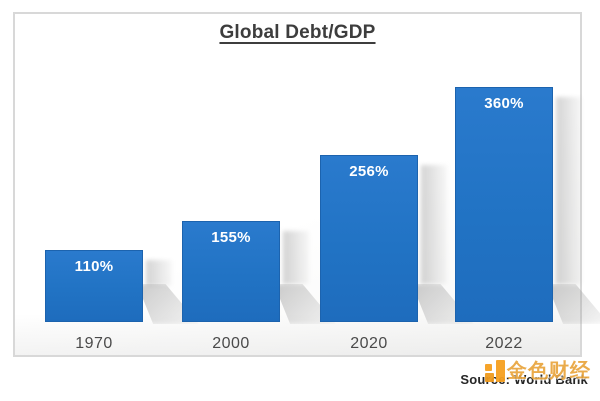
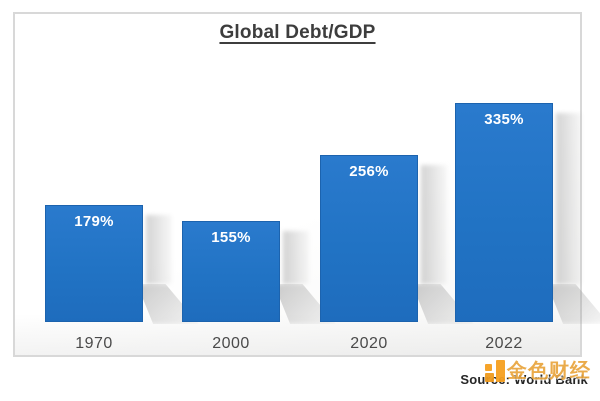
1970: 110% -> 179%
2022: 360% -> 335%
